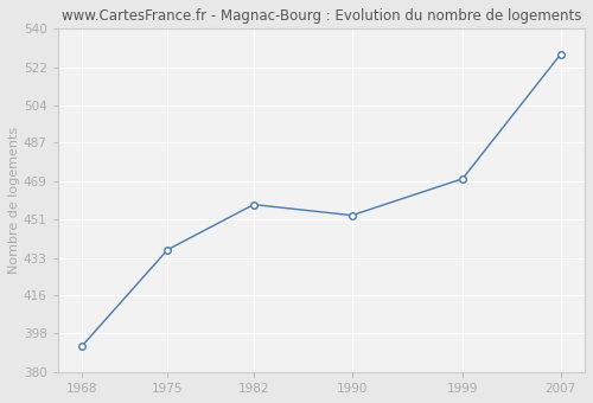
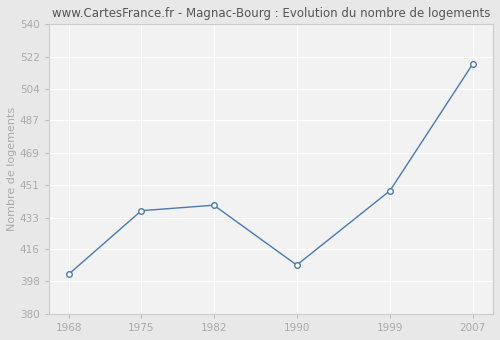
1968: 392 -> 402
1982: 458 -> 440
1990: 453 -> 407
1999: 470 -> 448
2007: 528 -> 518
